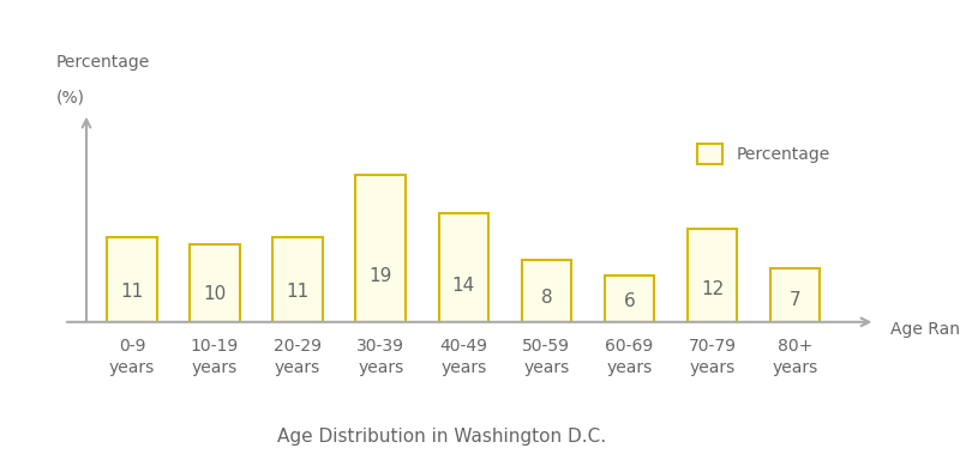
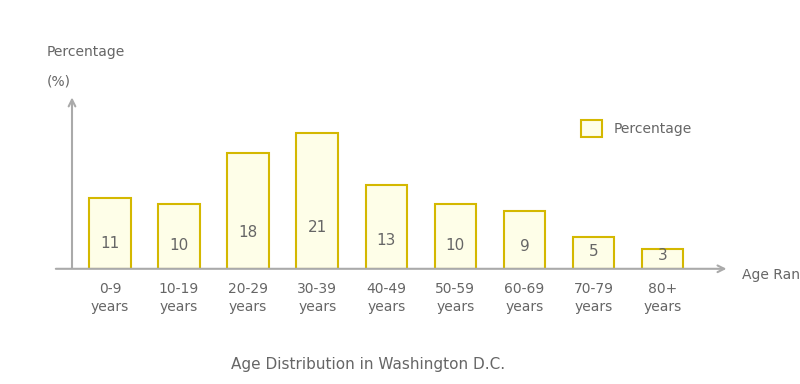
20-29 years: 11 -> 18
30-39 years: 19 -> 21
40-49 years: 14 -> 13
50-59 years: 8 -> 10
60-69 years: 6 -> 9
70-79 years: 12 -> 5
80+ years: 7 -> 3
